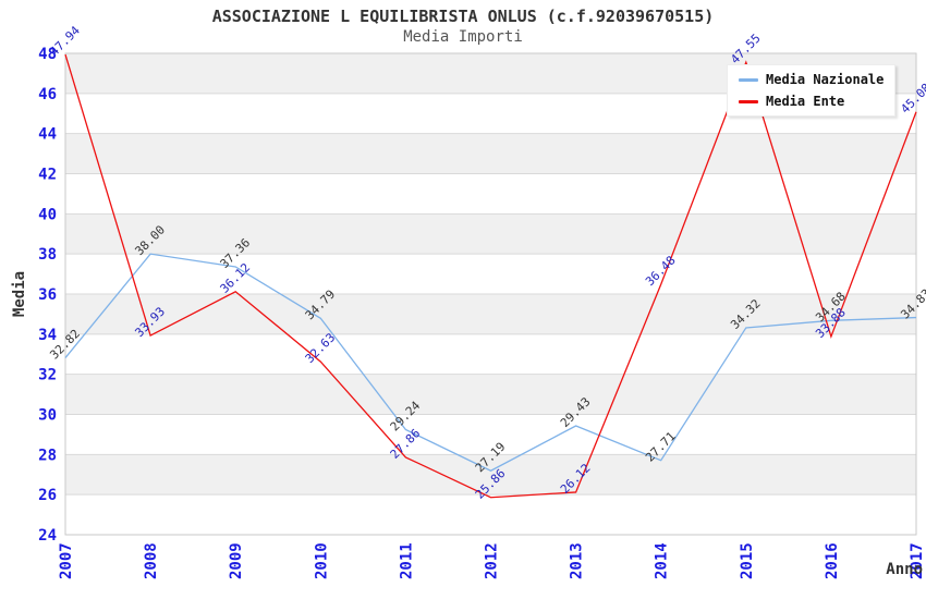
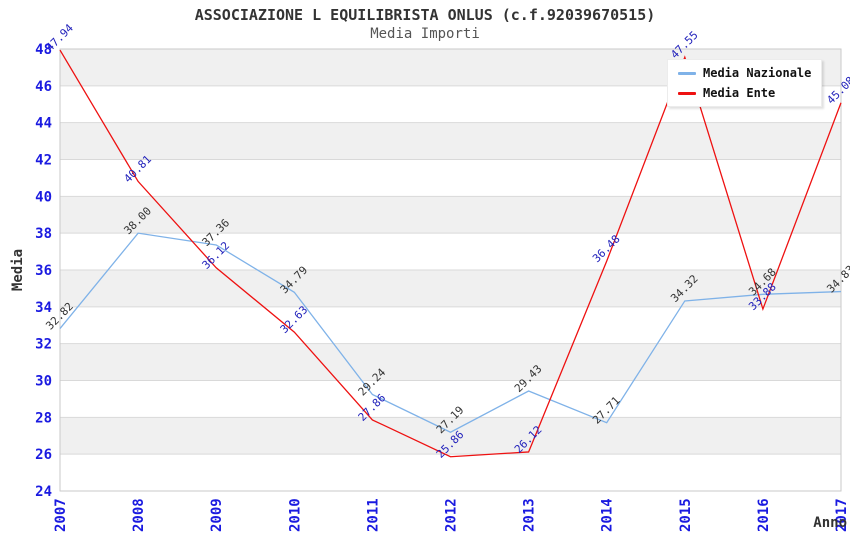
Media Ente/2008: 33.93 -> 40.81
